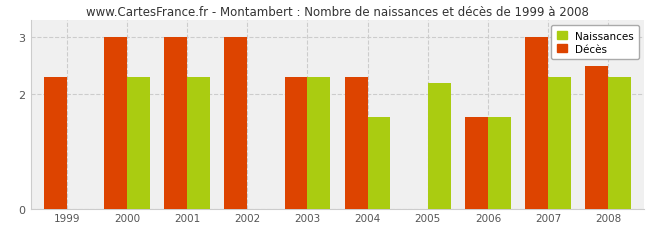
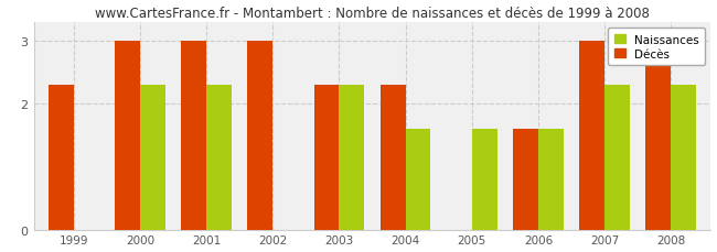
Naissances/2005: 2.2 -> 1.6
Décès/2008: 2.5 -> 2.6
